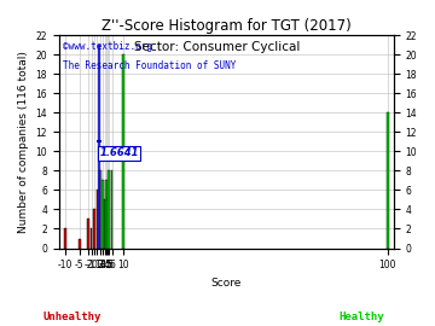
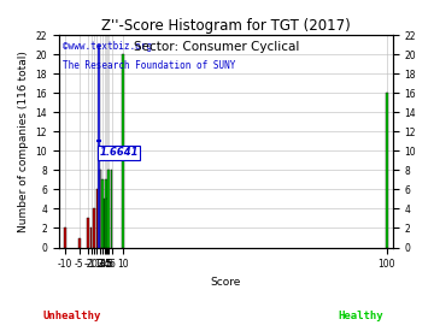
100: 14 -> 16
